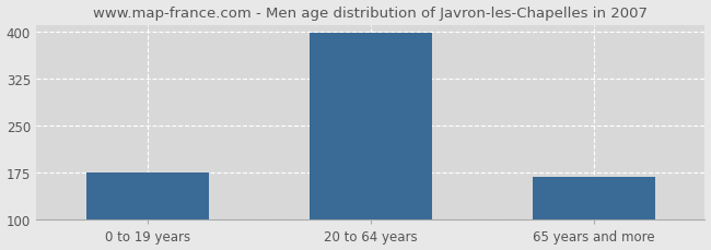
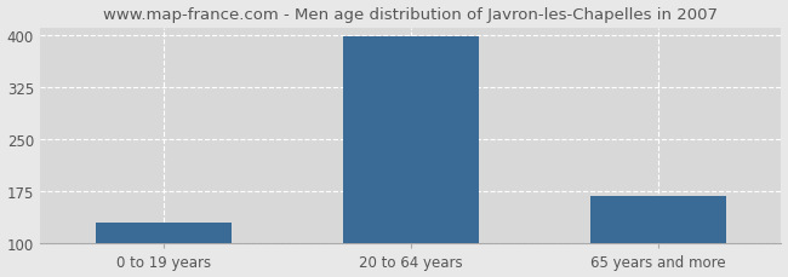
0 to 19 years: 175 -> 130
